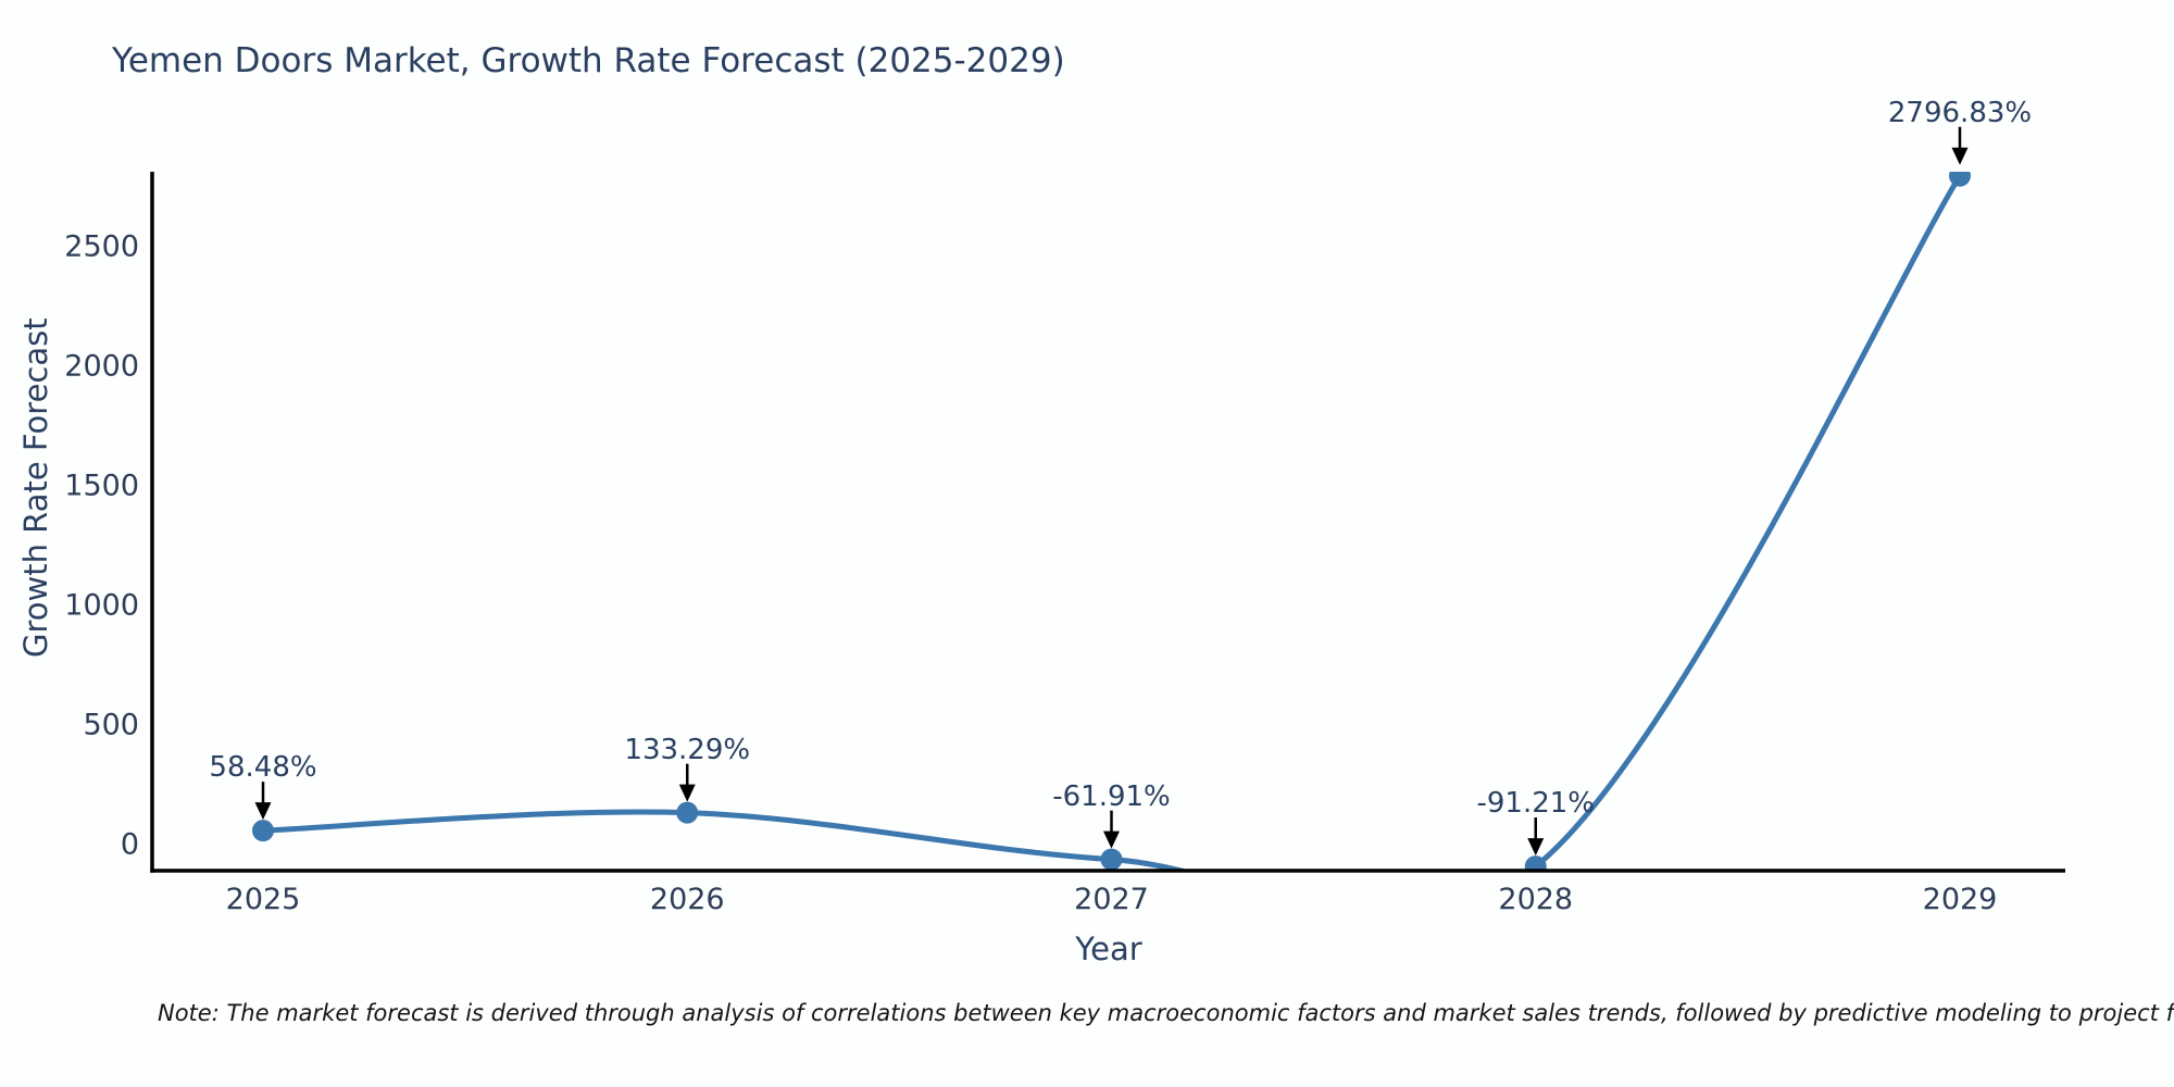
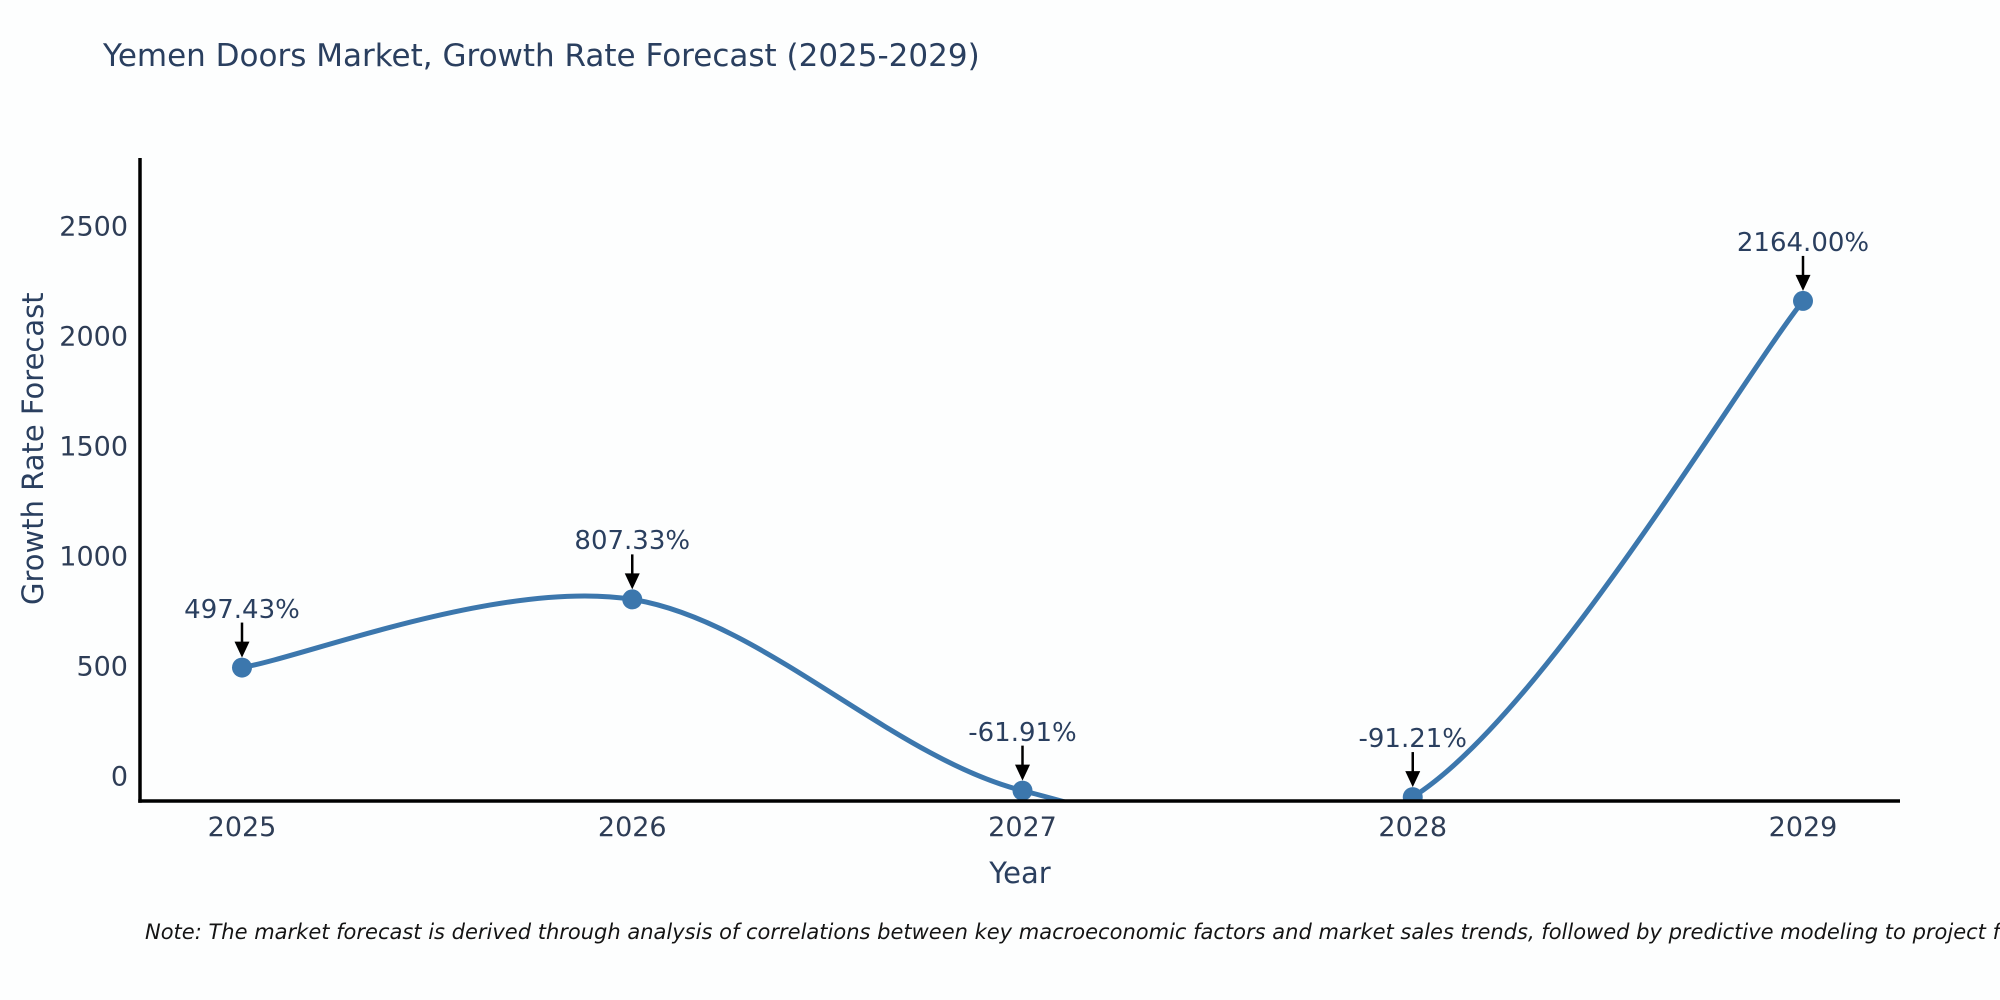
2025: 58.48% -> 497.43%
2026: 133.29% -> 807.33%
2029: 2796.83% -> 2164.00%
